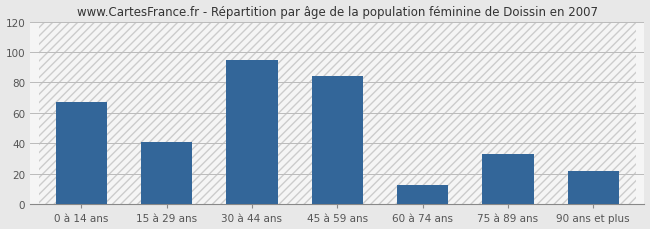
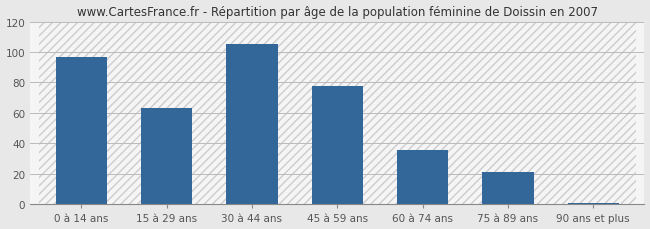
0 à 14 ans: 67 -> 97
15 à 29 ans: 41 -> 63
30 à 44 ans: 95 -> 105
45 à 59 ans: 84 -> 78
60 à 74 ans: 13 -> 36
75 à 89 ans: 33 -> 21
90 ans et plus: 22 -> 1
